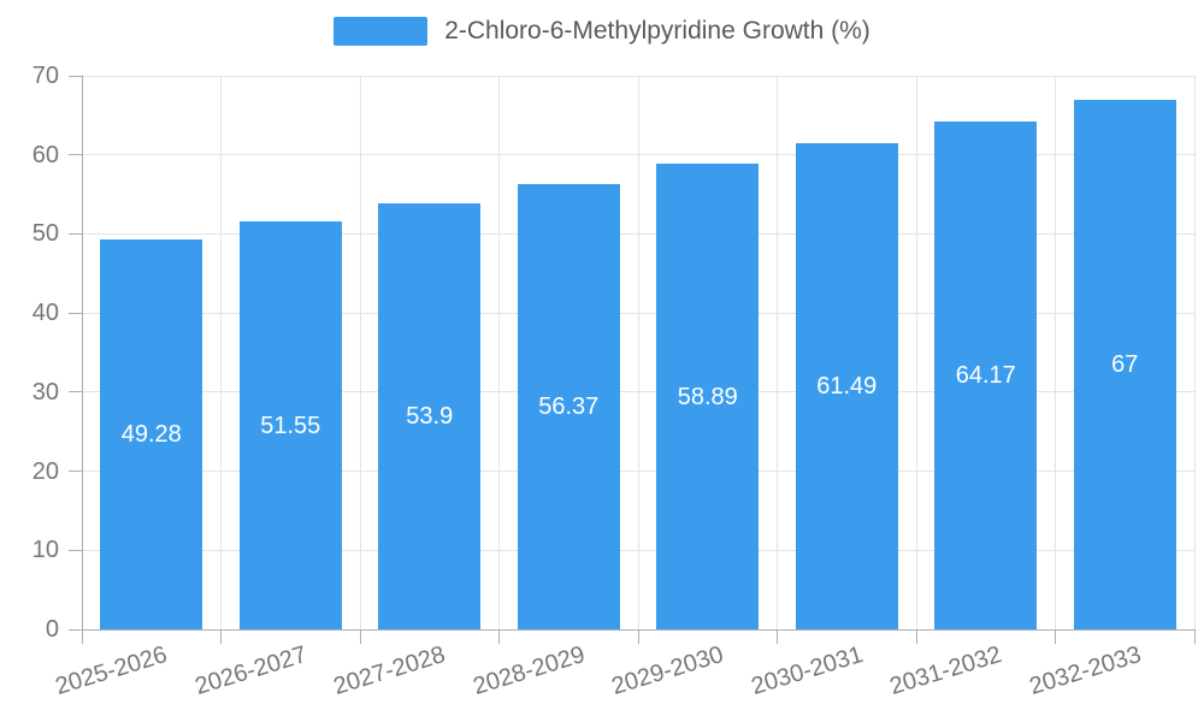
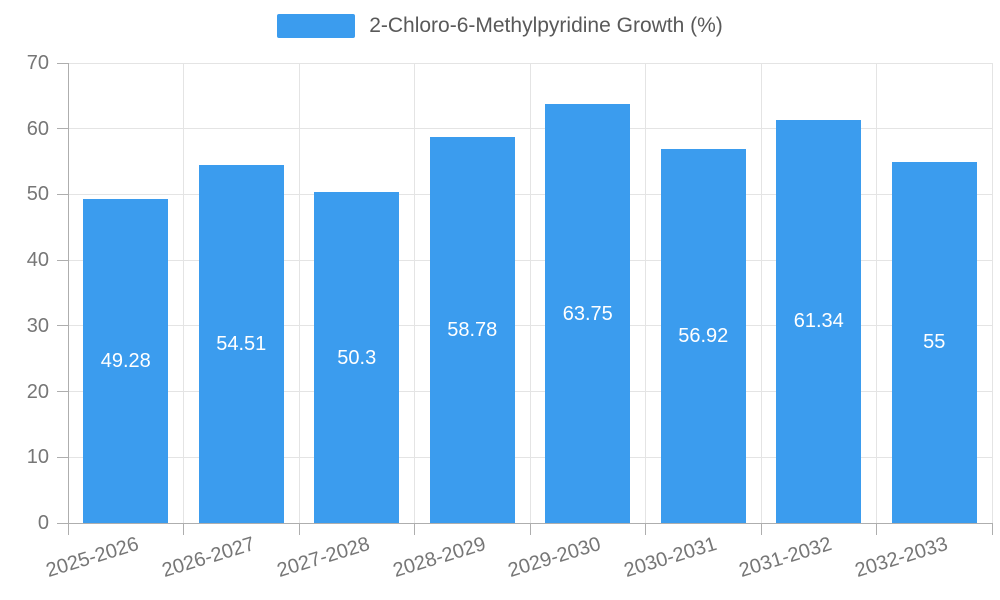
2026-2027: 51.55 -> 54.51
2027-2028: 53.9 -> 50.3
2028-2029: 56.37 -> 58.78
2029-2030: 58.89 -> 63.75
2030-2031: 61.49 -> 56.92
2031-2032: 64.17 -> 61.34
2032-2033: 67 -> 55
